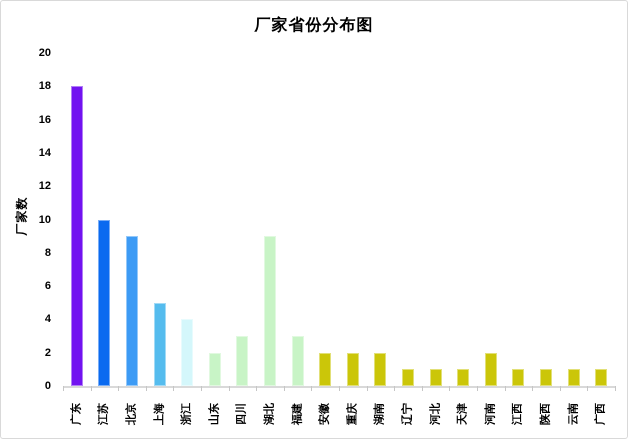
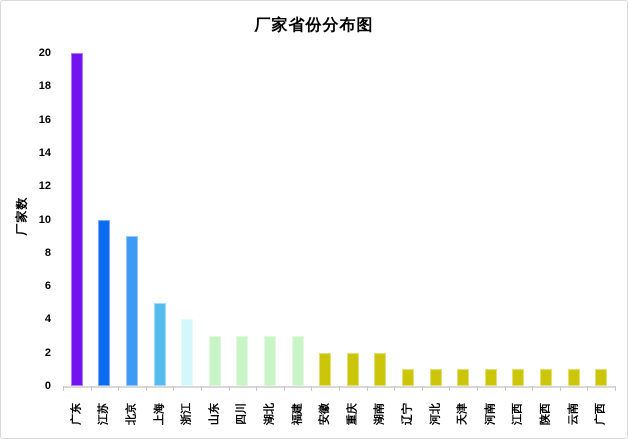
广东: 18 -> 20
山东: 2 -> 3
湖北: 9 -> 3
河南: 2 -> 1
